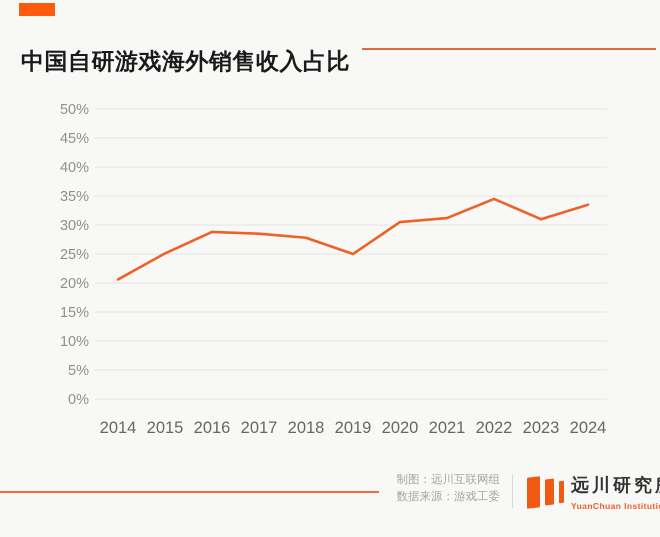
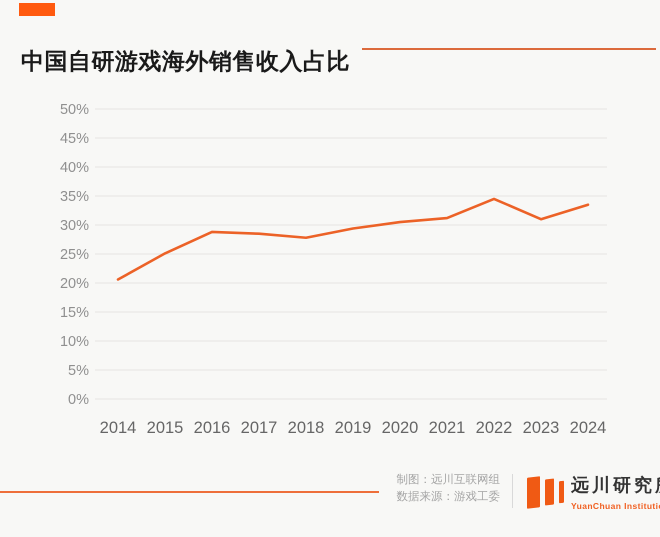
2019: 25% -> 29%
